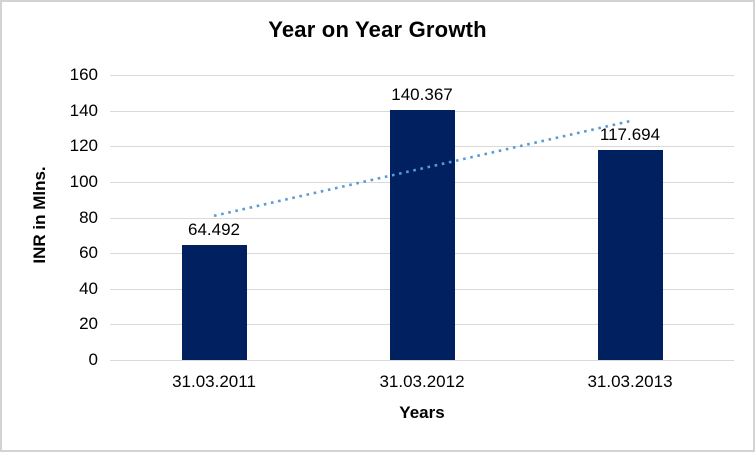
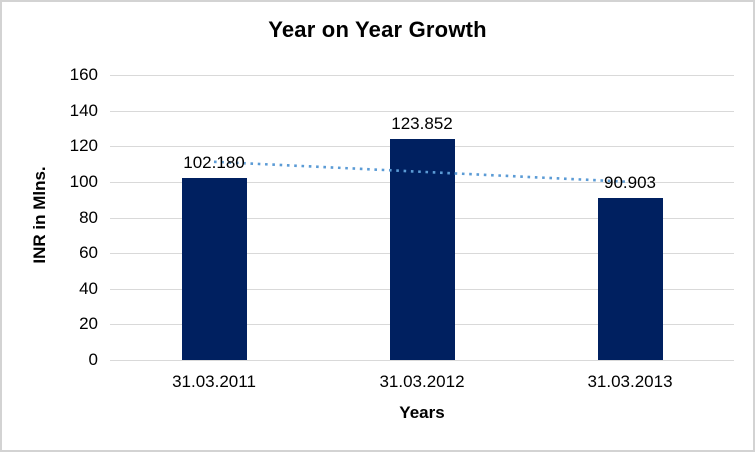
31.03.2011: 64.492 -> 102.180
31.03.2012: 140.367 -> 123.852
31.03.2013: 117.694 -> 90.903
